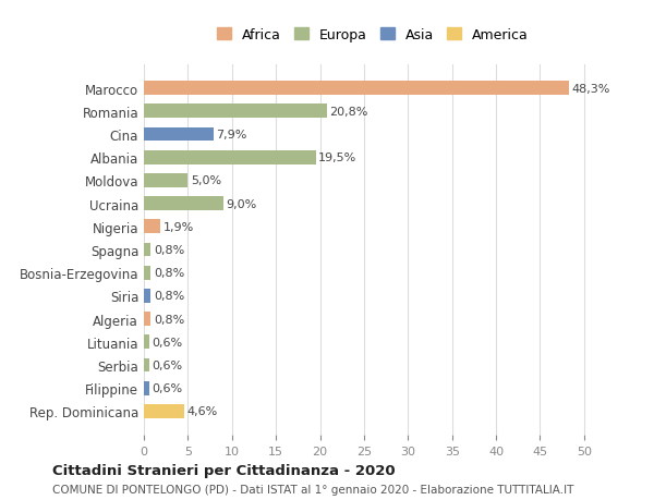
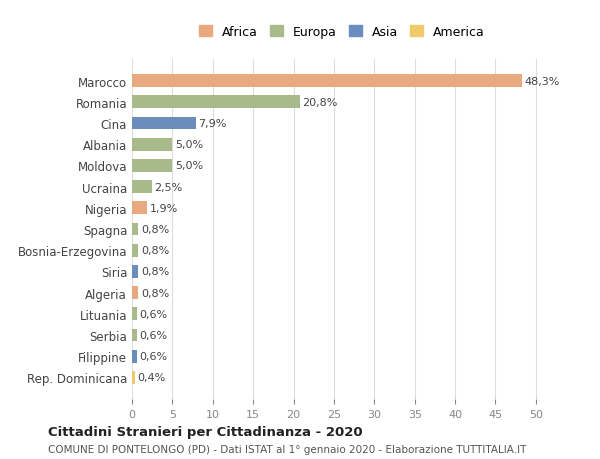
Albania: 19,5% -> 5,0%
Ucraina: 9,0% -> 2,5%
Rep. Dominicana: 4,6% -> 0,4%
